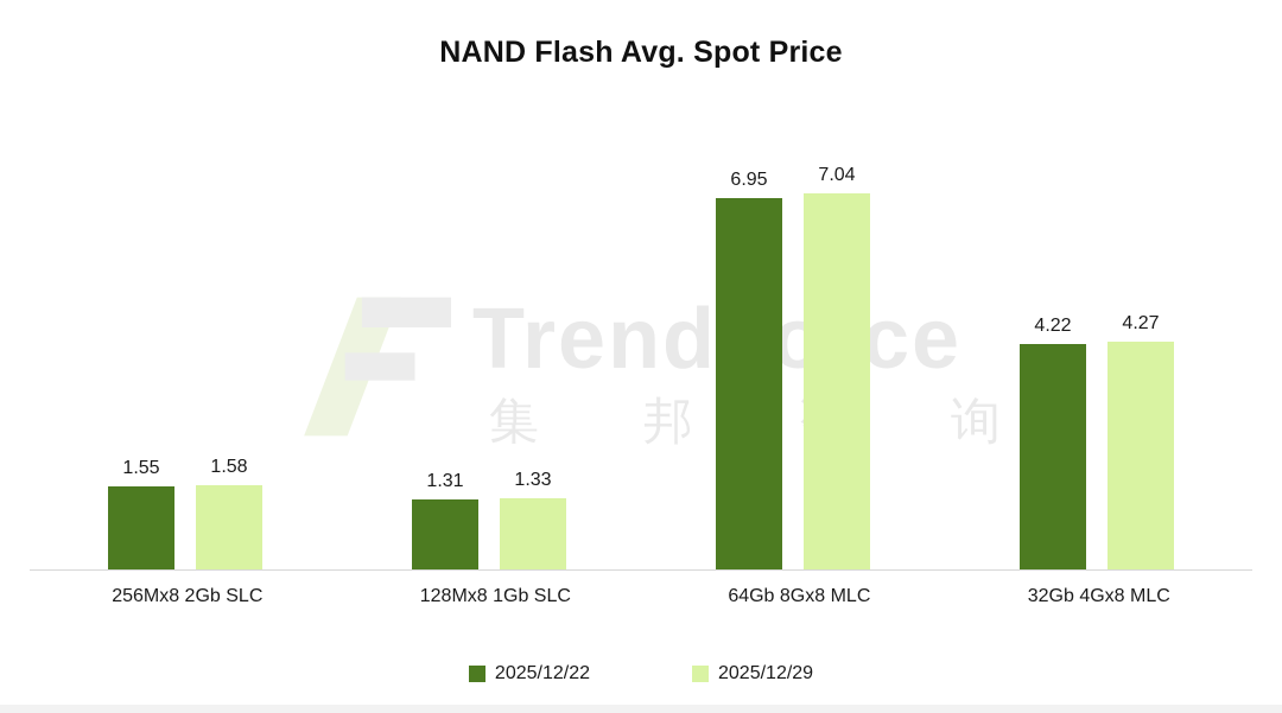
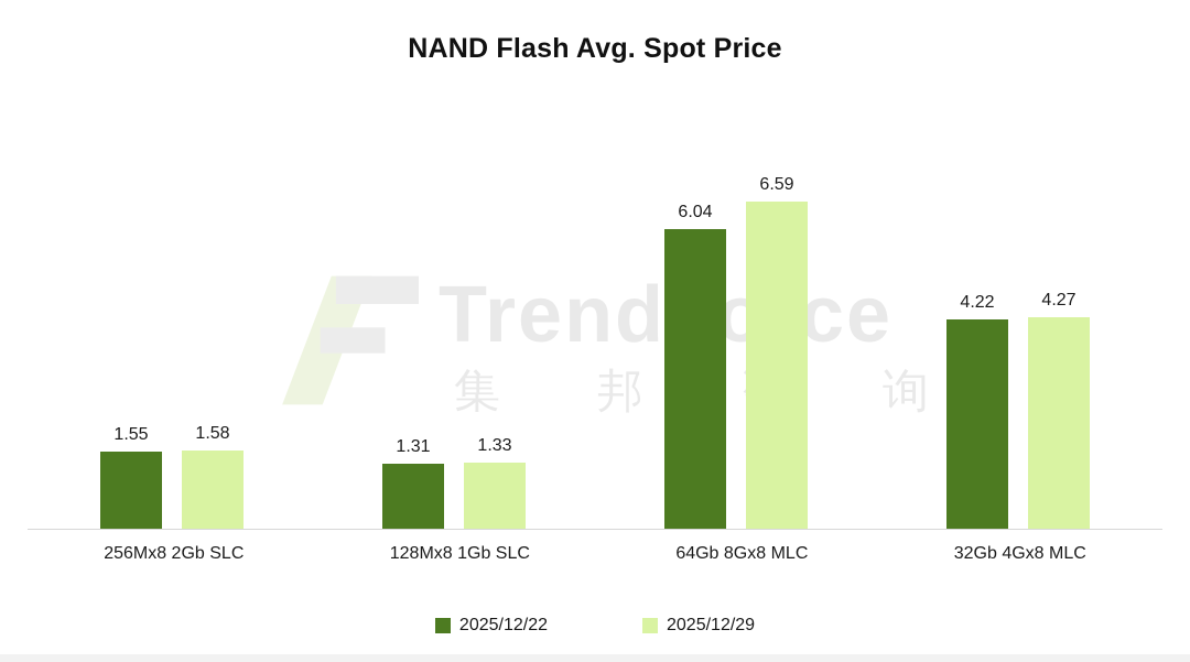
2025/12/22/64Gb 8Gx8 MLC: 6.95 -> 6.04
2025/12/29/64Gb 8Gx8 MLC: 7.04 -> 6.59
